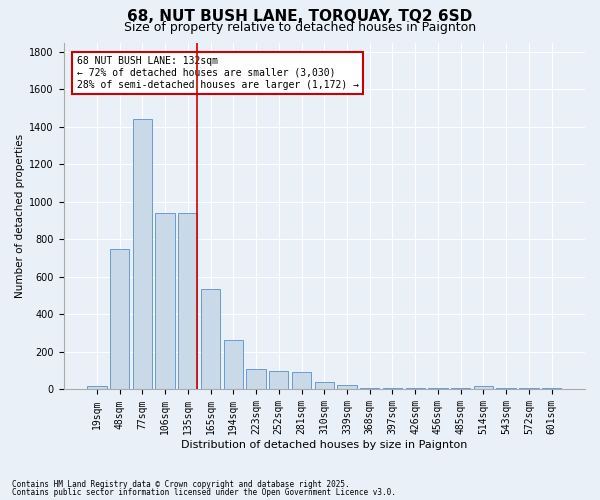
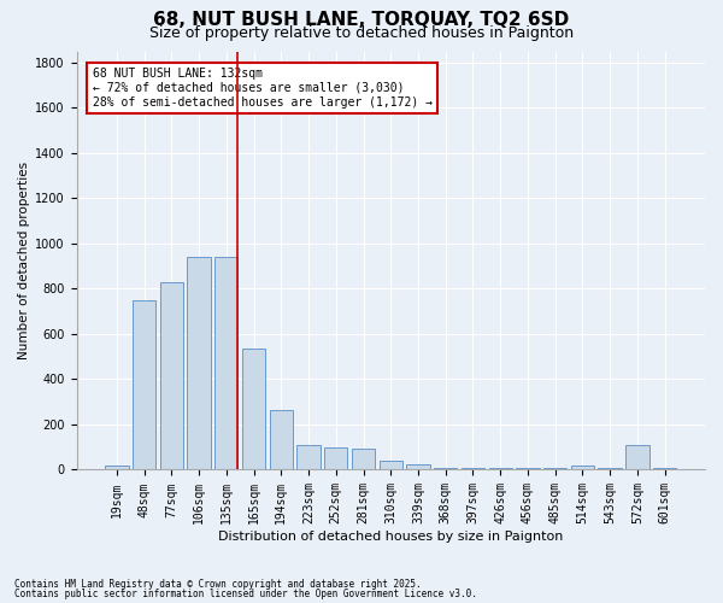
77sqm: 1440 -> 830
572sqm: 10 -> 110
